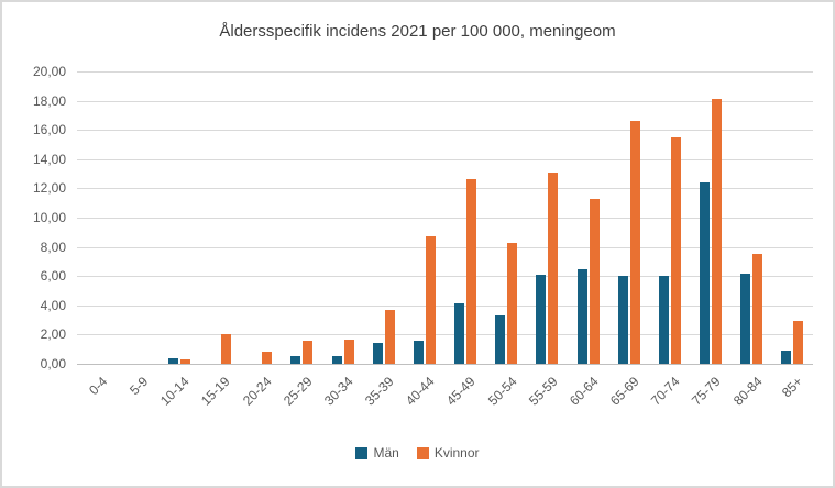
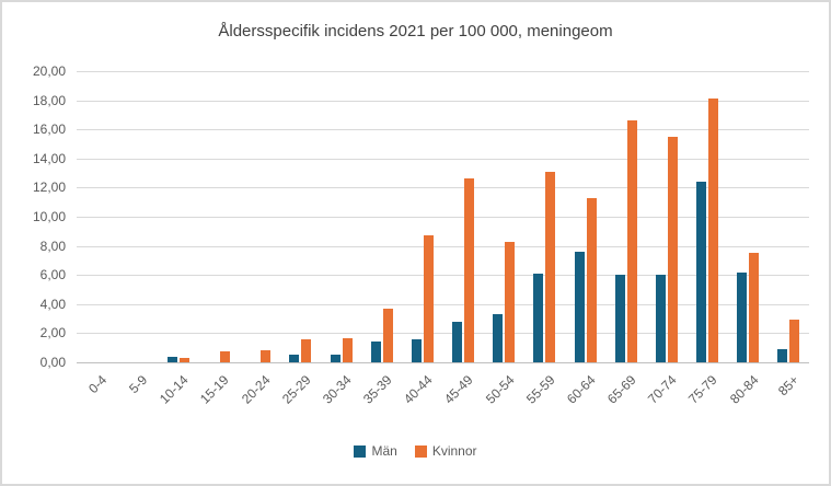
Kvinnor/15-19: 2,0 -> 0,8
Män/45-49: 4,1 -> 2,8
Män/60-64: 6,5 -> 7,6
